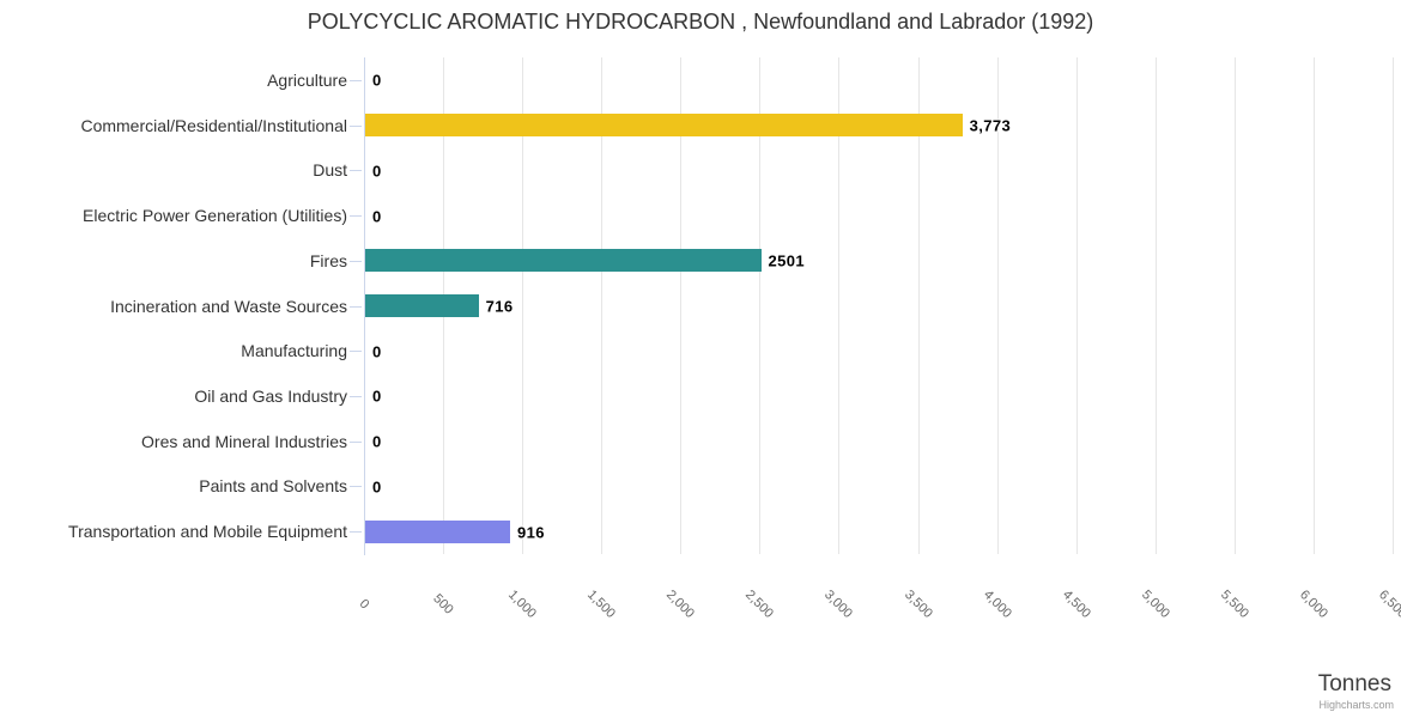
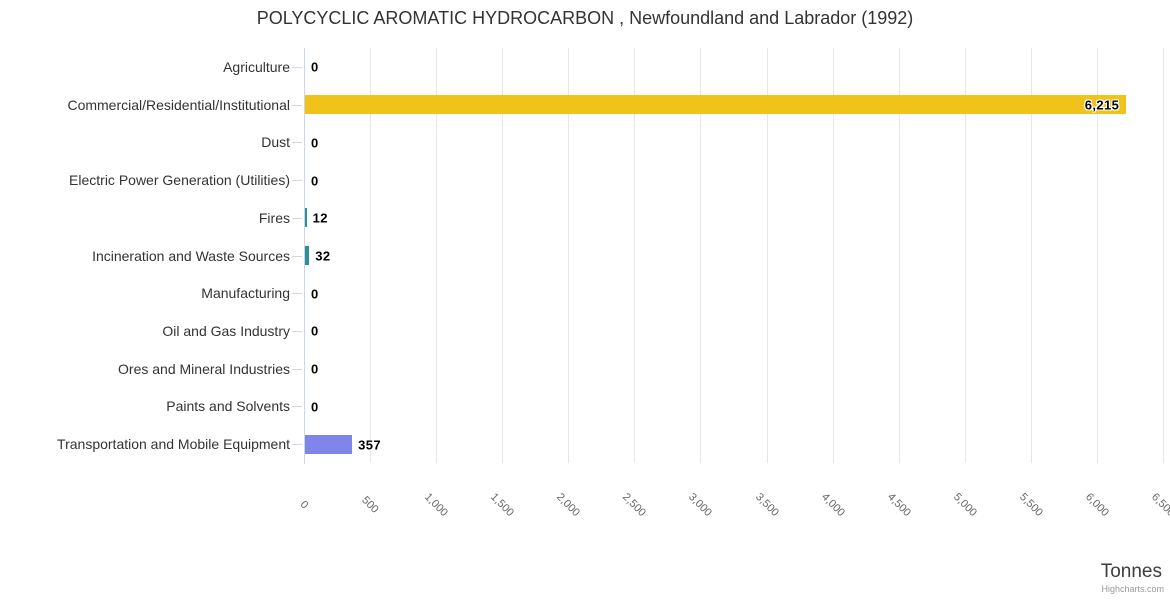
Commercial/Residential/Institutional: 3,773 -> 6,215
Fires: 2501 -> 12
Incineration and Waste Sources: 716 -> 32
Transportation and Mobile Equipment: 916 -> 357
